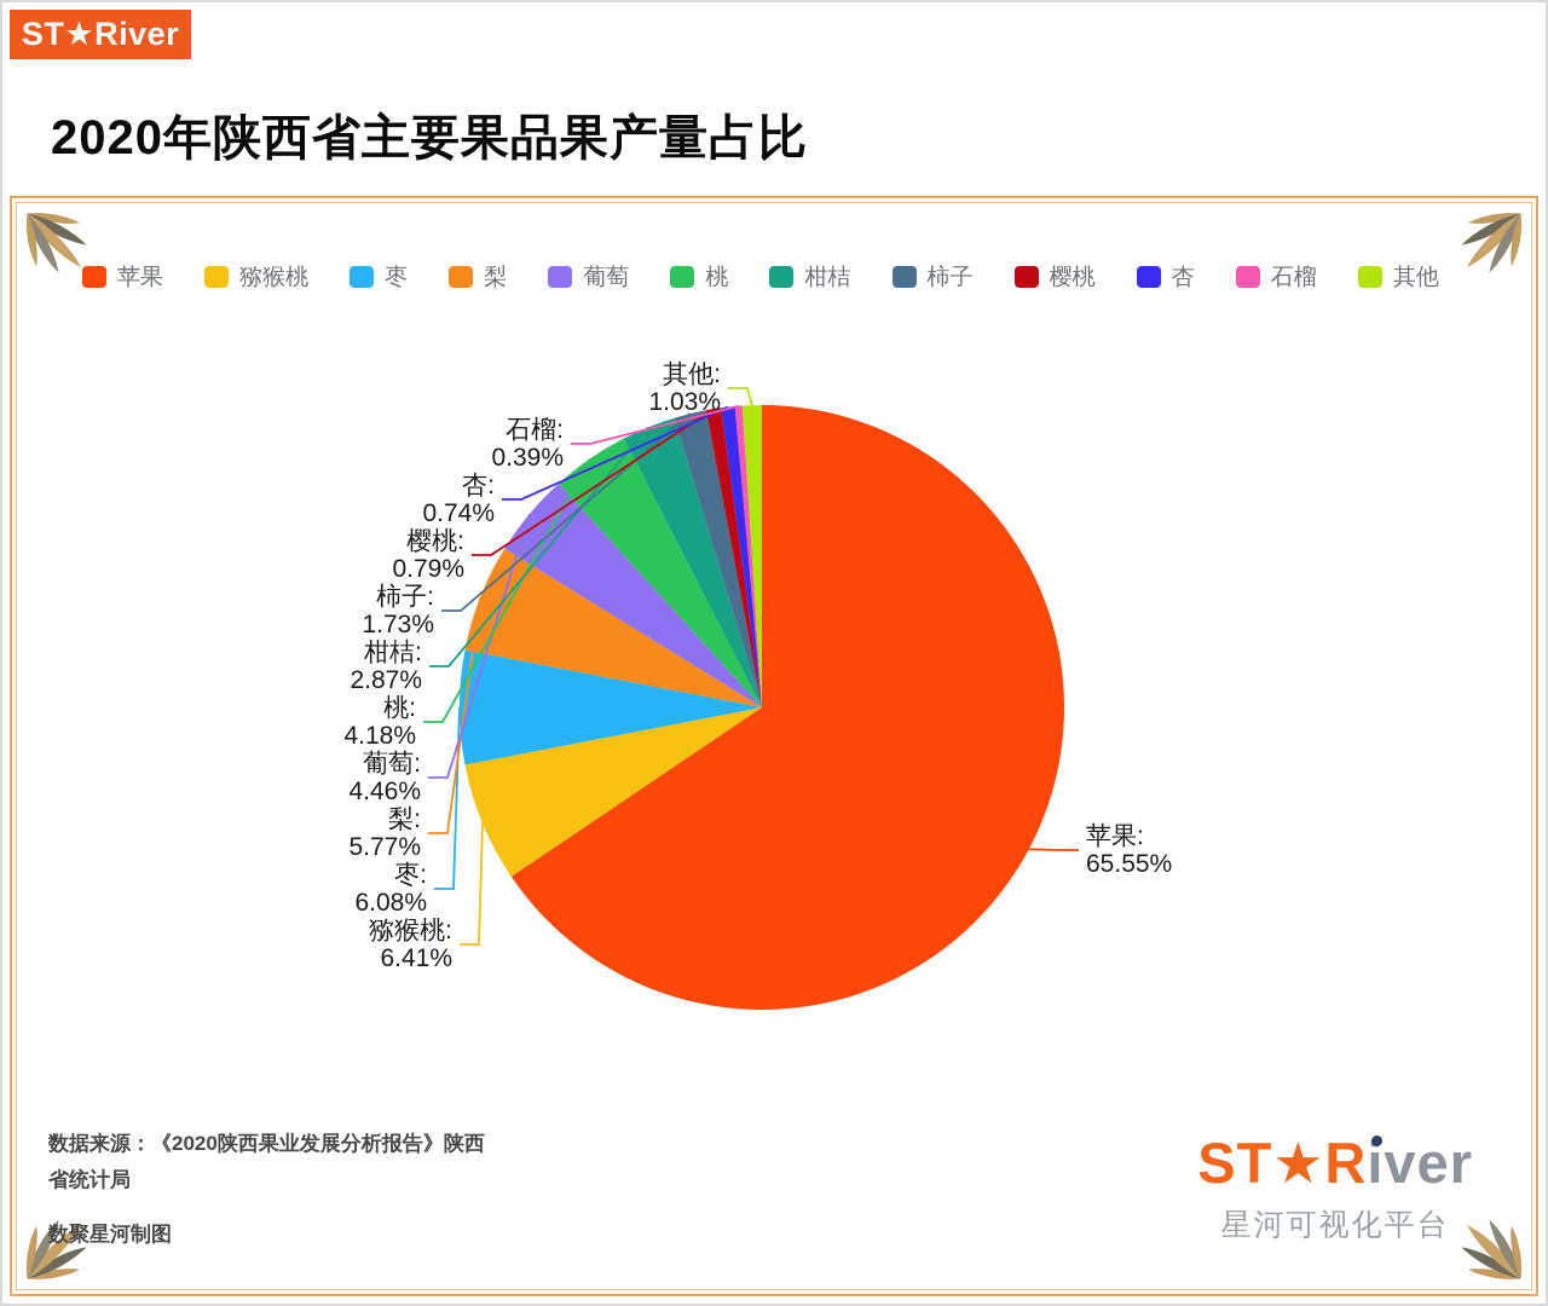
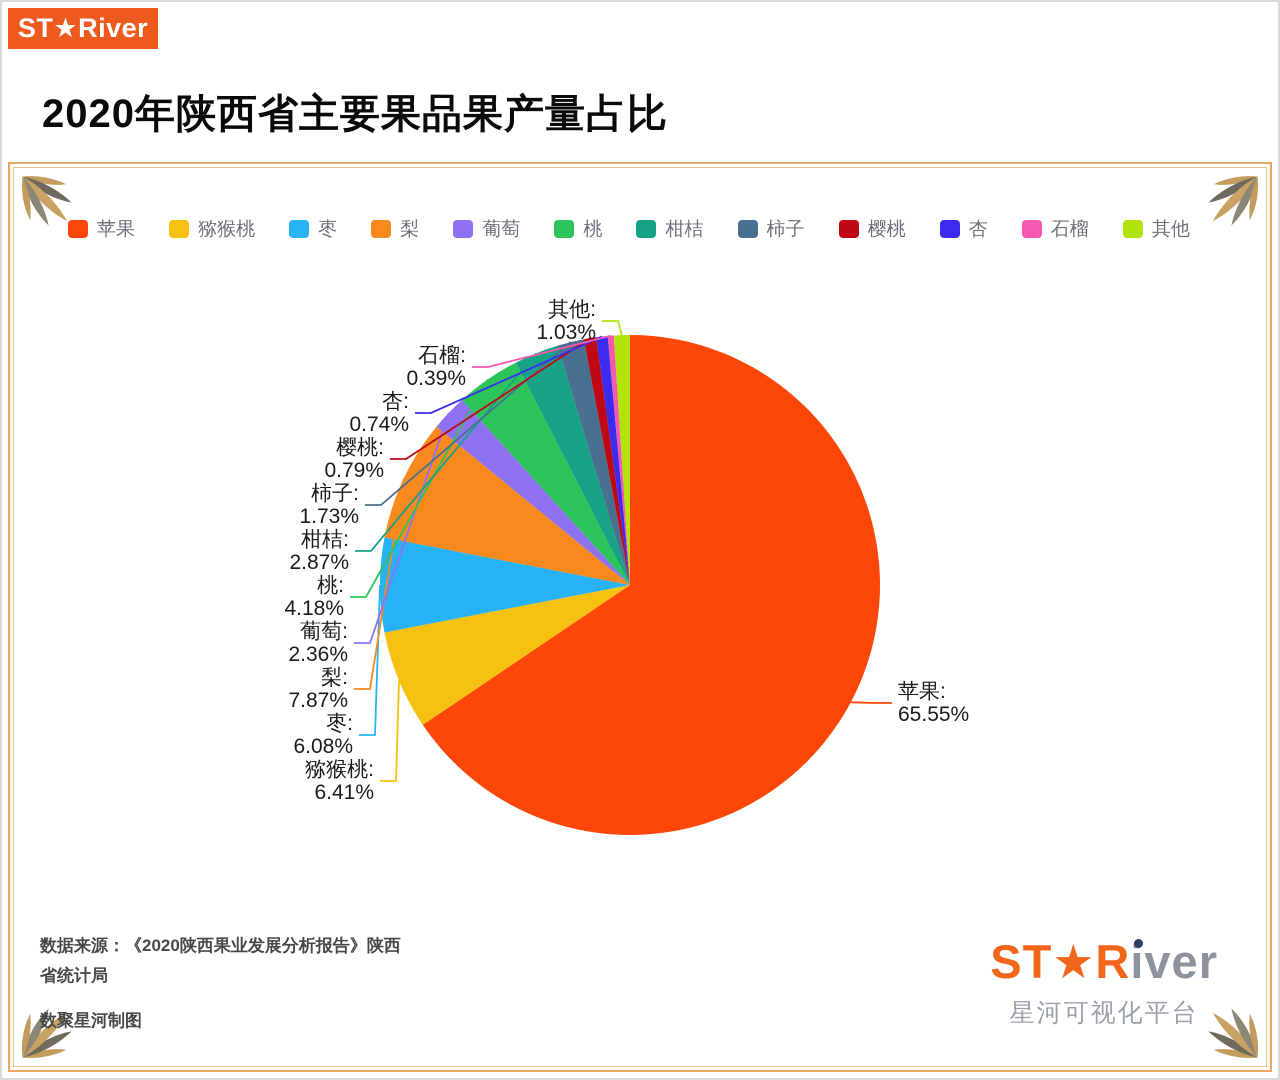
梨: 5.77% -> 7.87%
葡萄: 4.46% -> 2.36%
